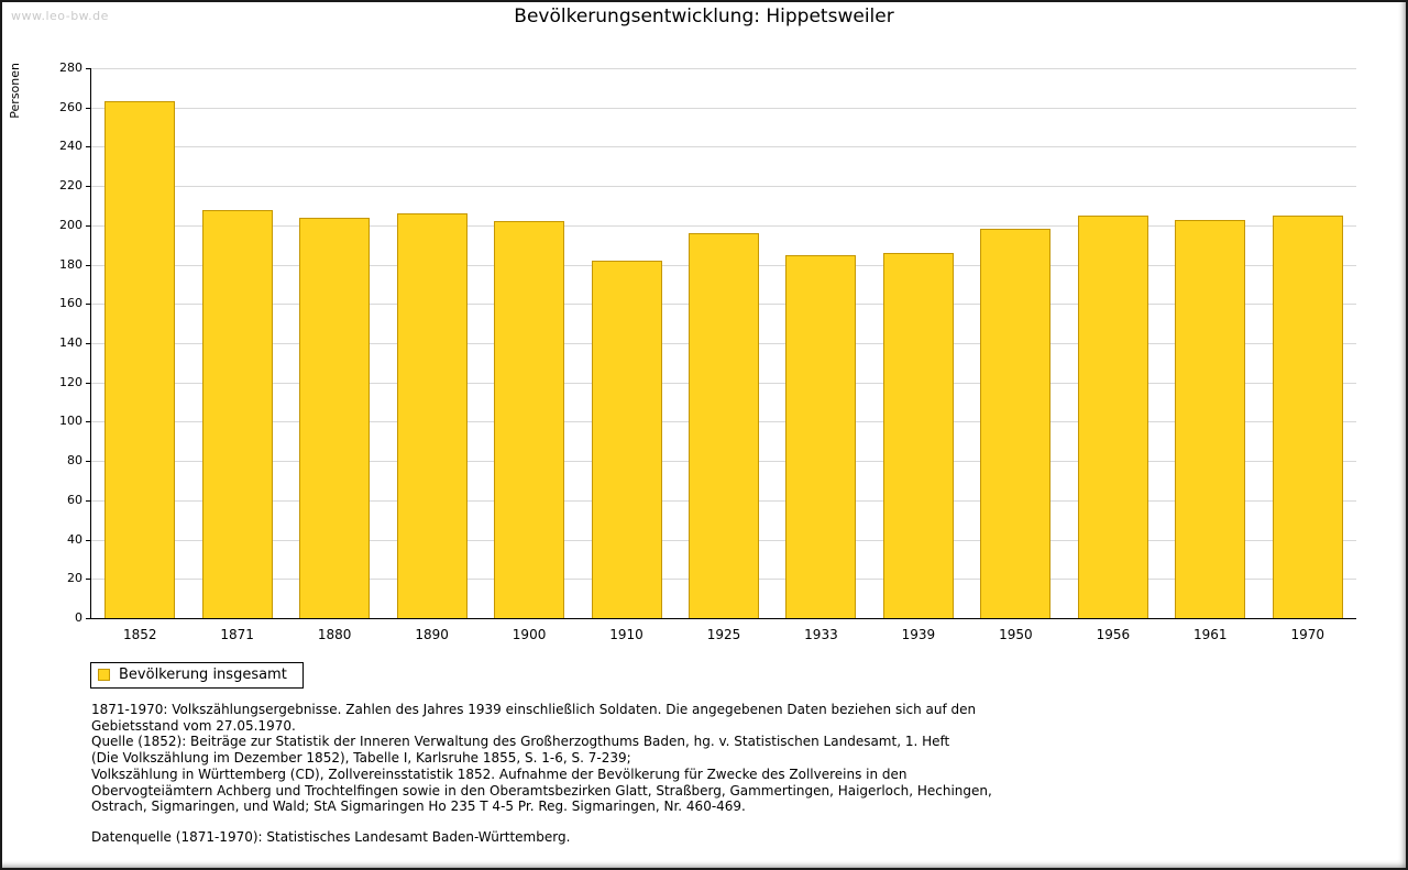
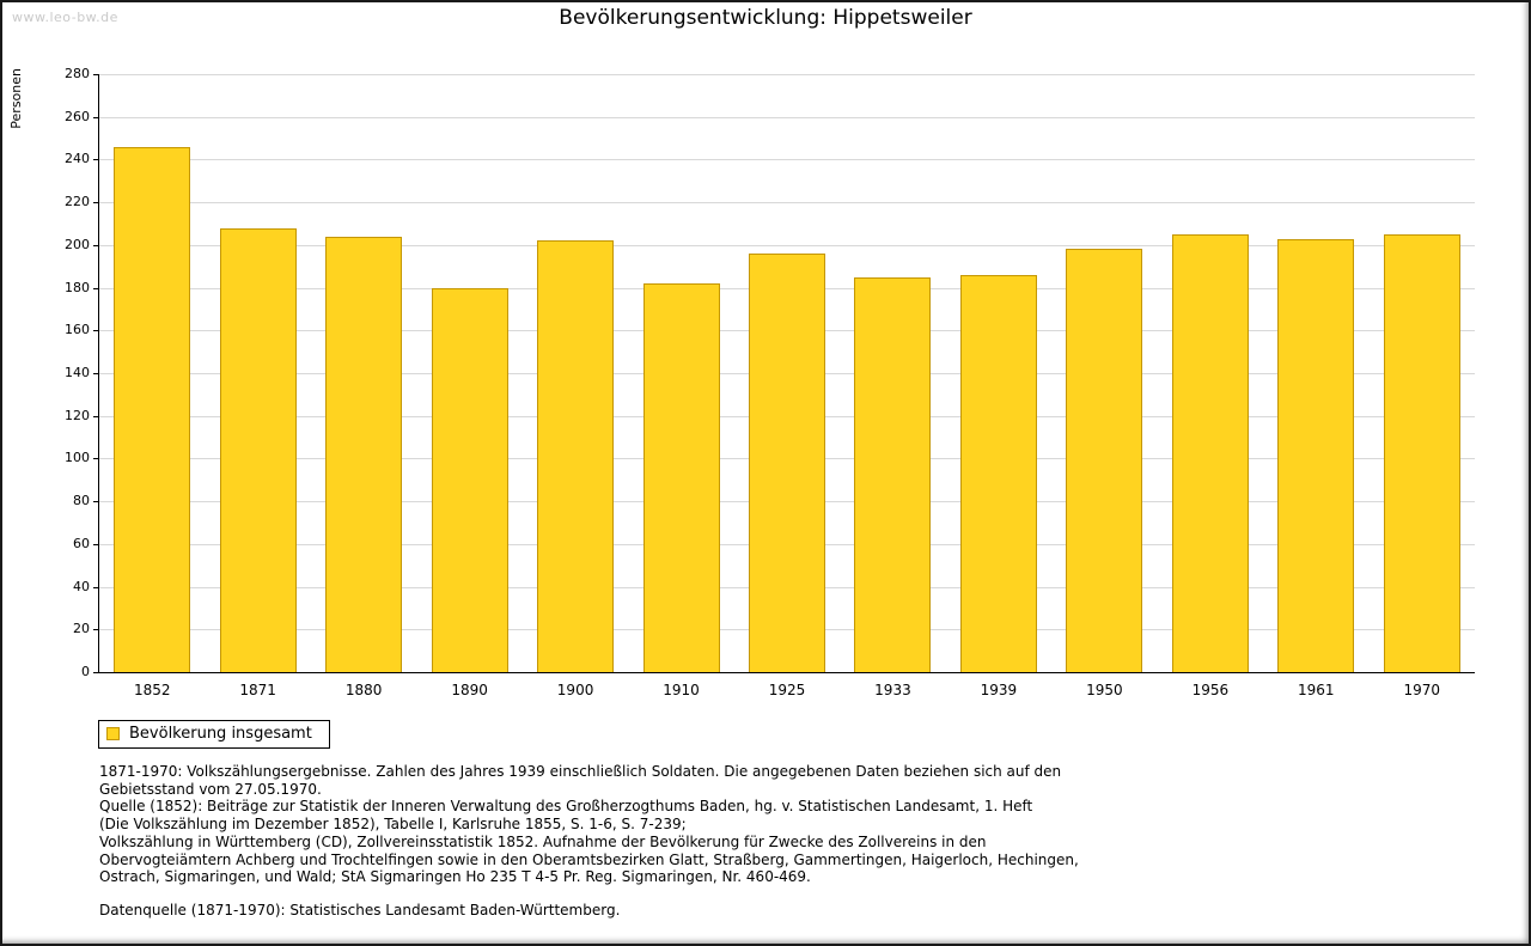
1852: 263 -> 246
1890: 206 -> 180
